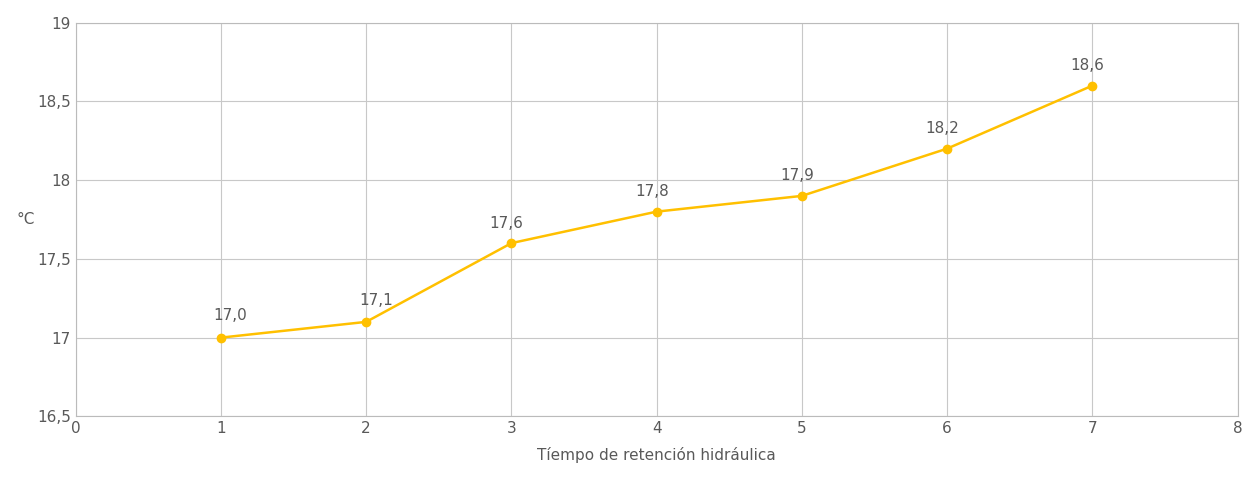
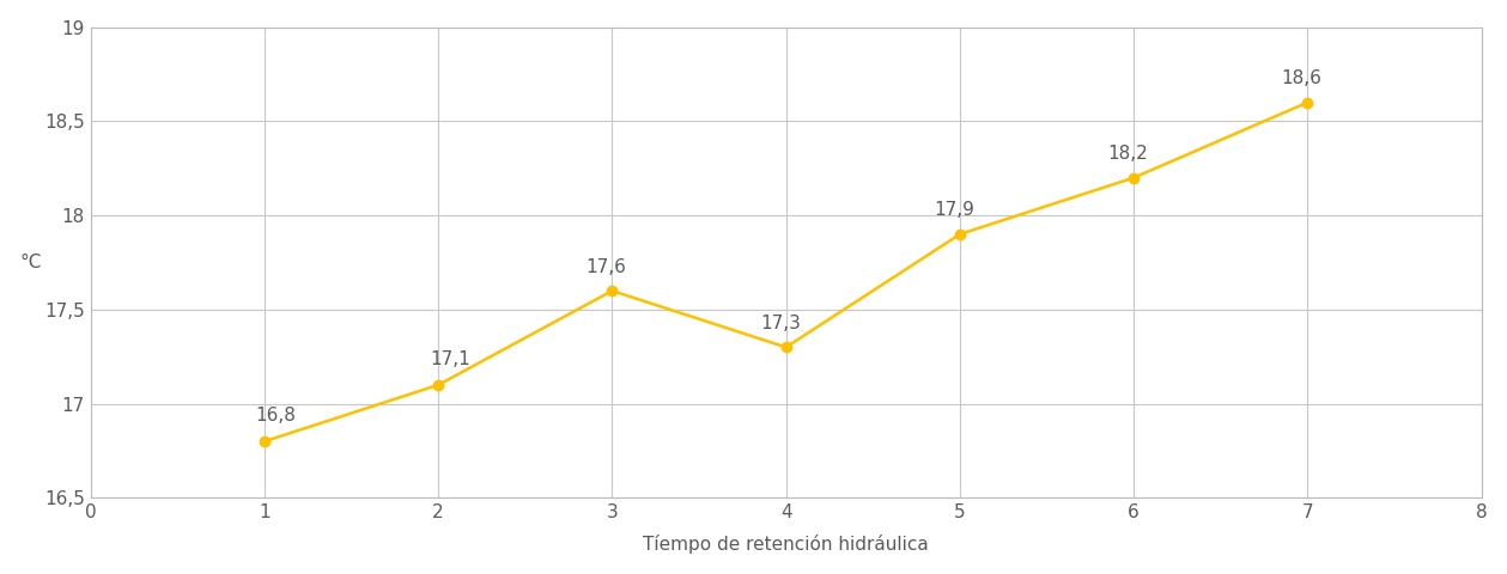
1: 17,0 -> 16,8
4: 17,8 -> 17,3
